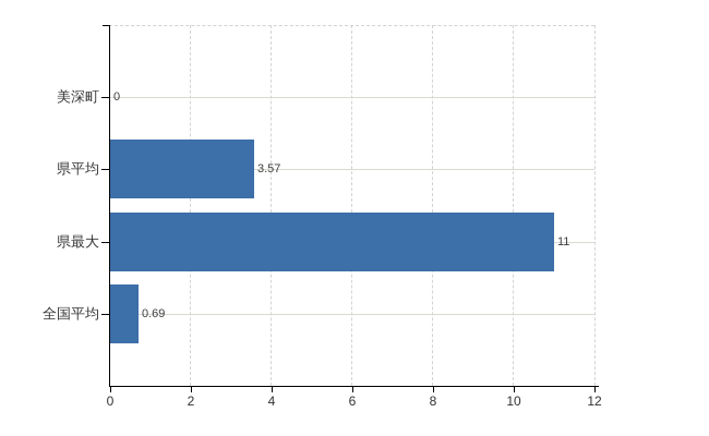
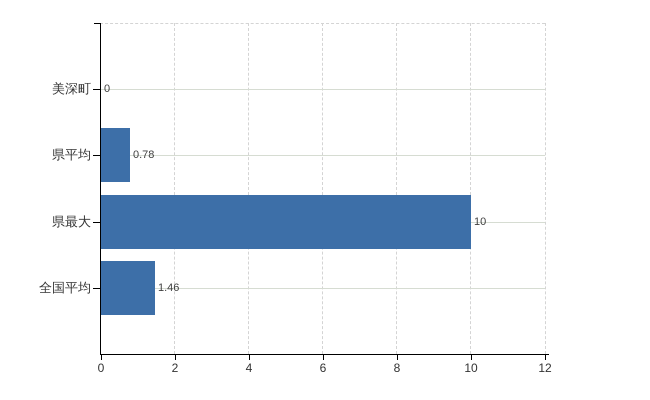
県平均: 3.57 -> 0.78
県最大: 11 -> 10
全国平均: 0.69 -> 1.46
